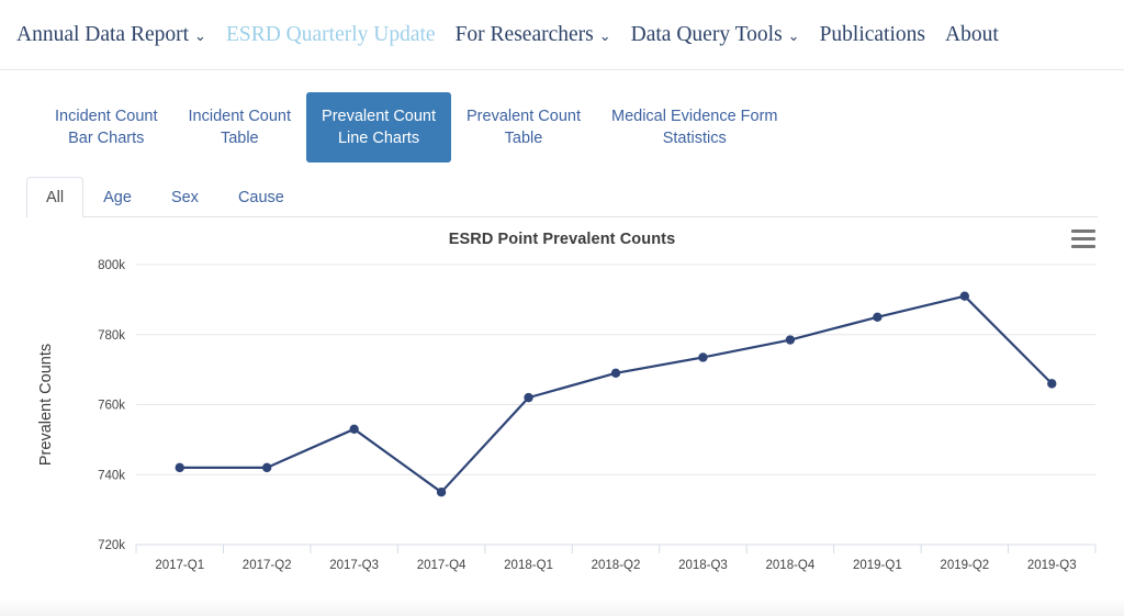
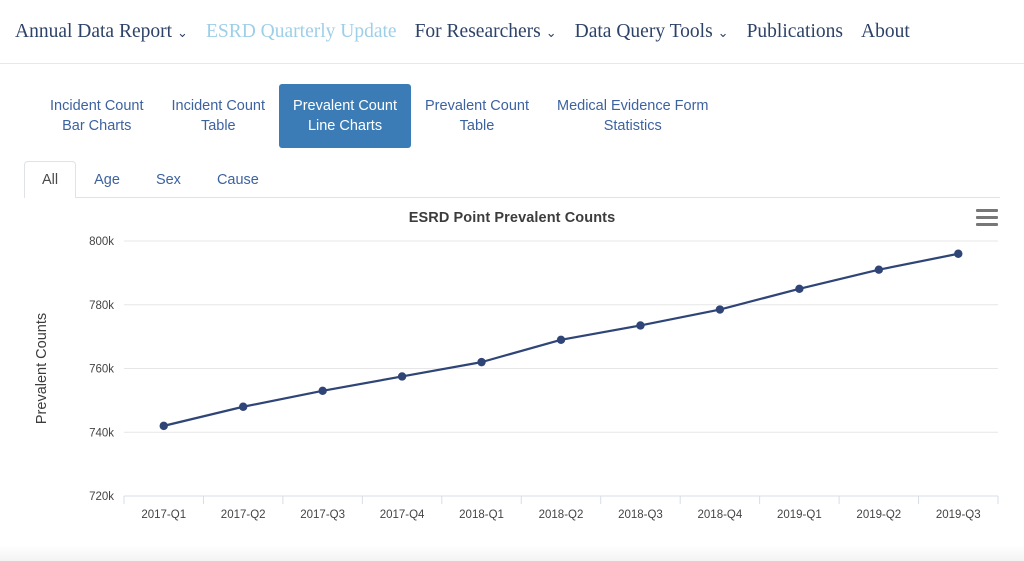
2017-Q2: 742k -> 748k
2017-Q4: 735k -> 758k
2019-Q3: 766k -> 796k
